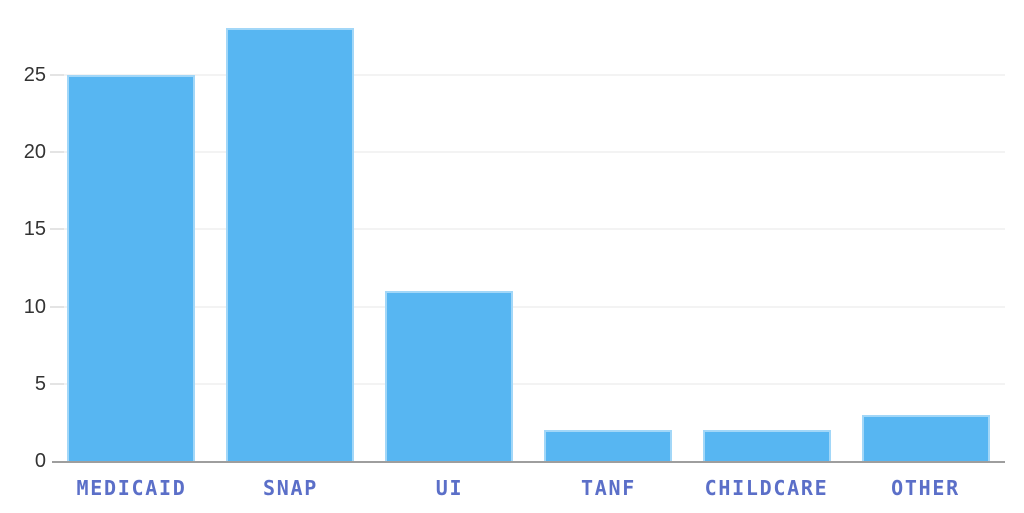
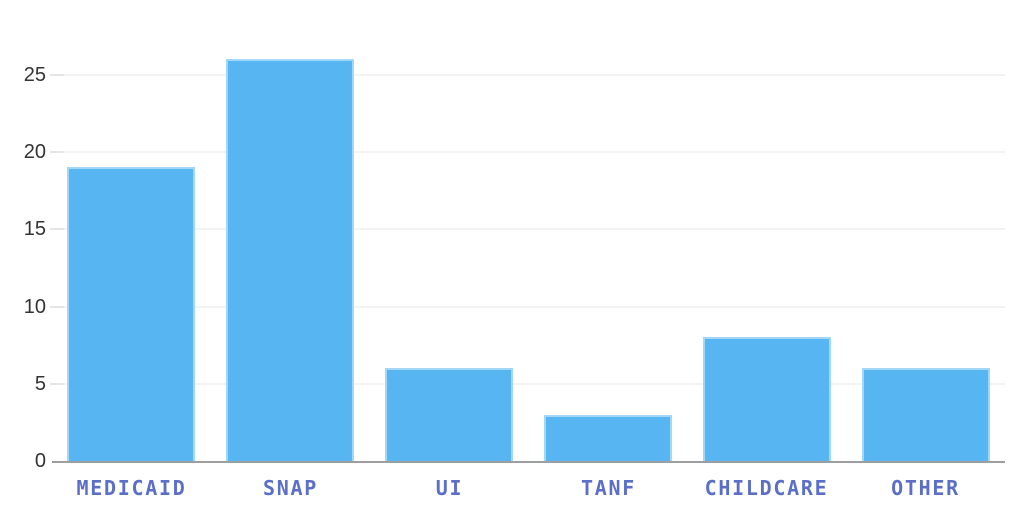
MEDICAID: 25 -> 19
SNAP: 28 -> 26
UI: 11 -> 6
TANF: 2 -> 3
CHILDCARE: 2 -> 8
OTHER: 3 -> 6
